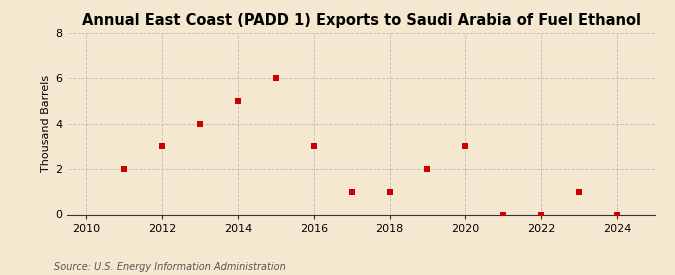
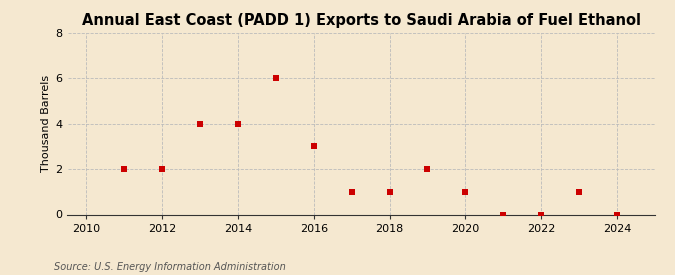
2012: 3 -> 2
2014: 5 -> 4
2020: 3 -> 1
